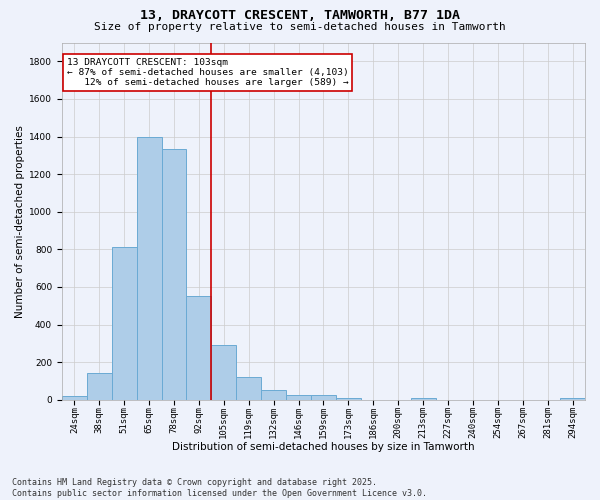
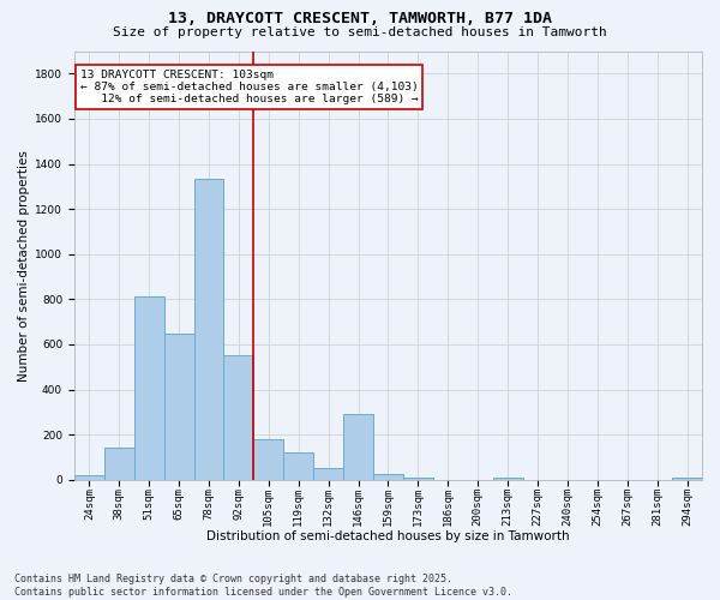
65sqm: 1400 -> 650
105sqm: 290 -> 180
146sqm: 20 -> 290
